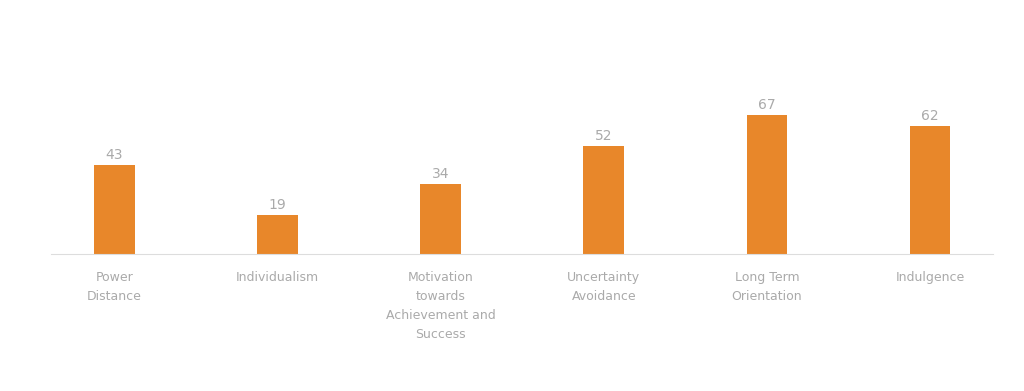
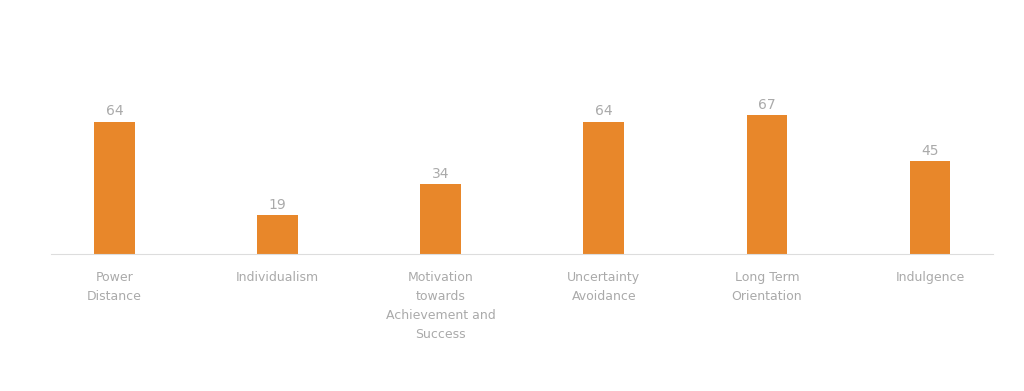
Power Distance: 43 -> 64
Uncertainty Avoidance: 52 -> 64
Indulgence: 62 -> 45
